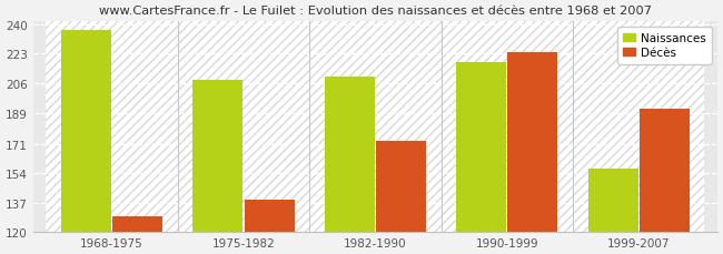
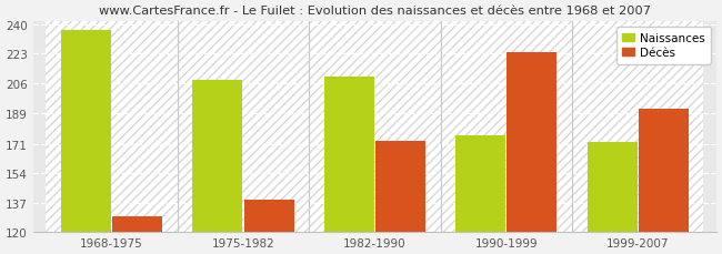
Naissances/1990-1999: 218 -> 176
Naissances/1999-2007: 157 -> 172
